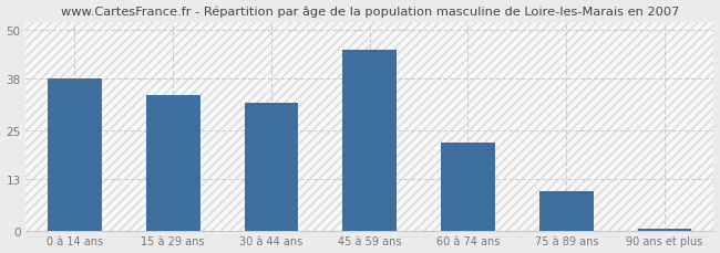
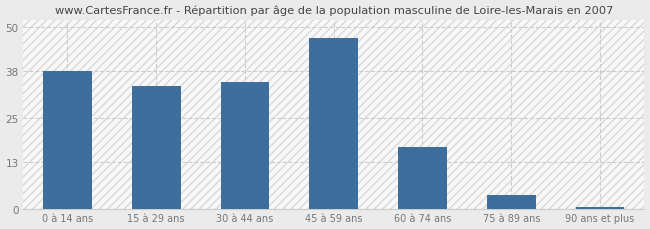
30 à 44 ans: 32.0 -> 35.0
45 à 59 ans: 45.0 -> 47.0
60 à 74 ans: 22.0 -> 17.0
75 à 89 ans: 10.0 -> 4.0
